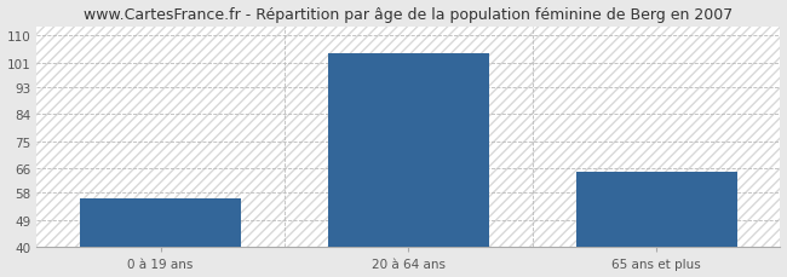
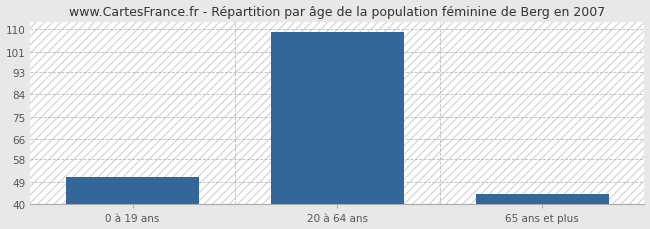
0 à 19 ans: 56 -> 51
20 à 64 ans: 104 -> 109
65 ans et plus: 65 -> 44
